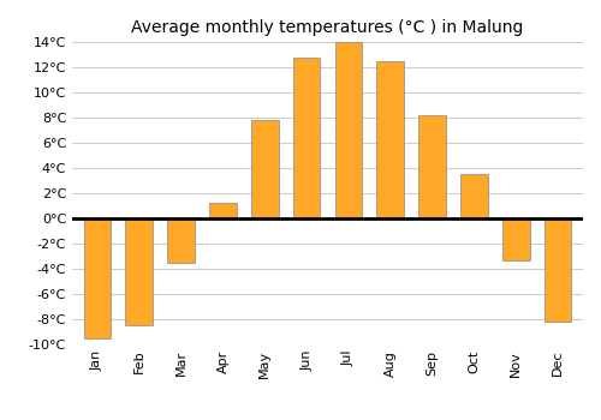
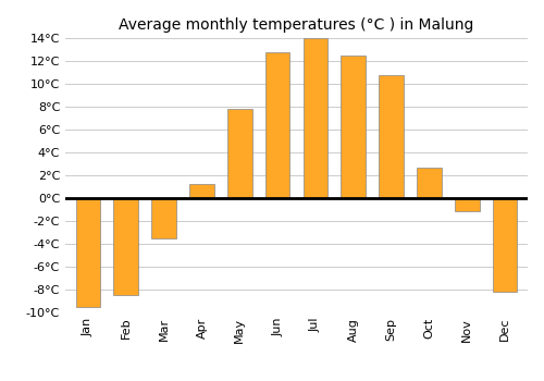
Sep: 8.2°C -> 10.8°C
Oct: 3.5°C -> 2.7°C
Nov: -3.3°C -> -1.1°C
